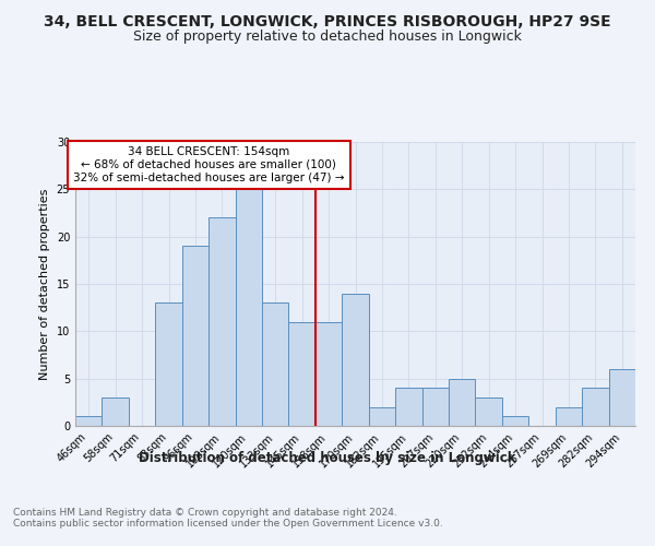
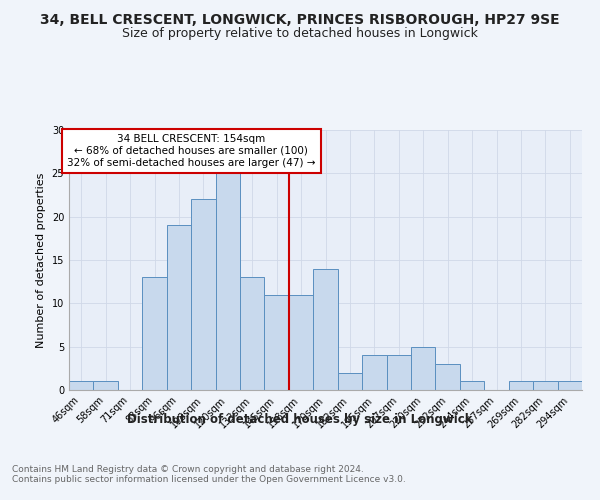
58sqm: 3 -> 1
269sqm: 2 -> 1
282sqm: 4 -> 1
294sqm: 6 -> 1
